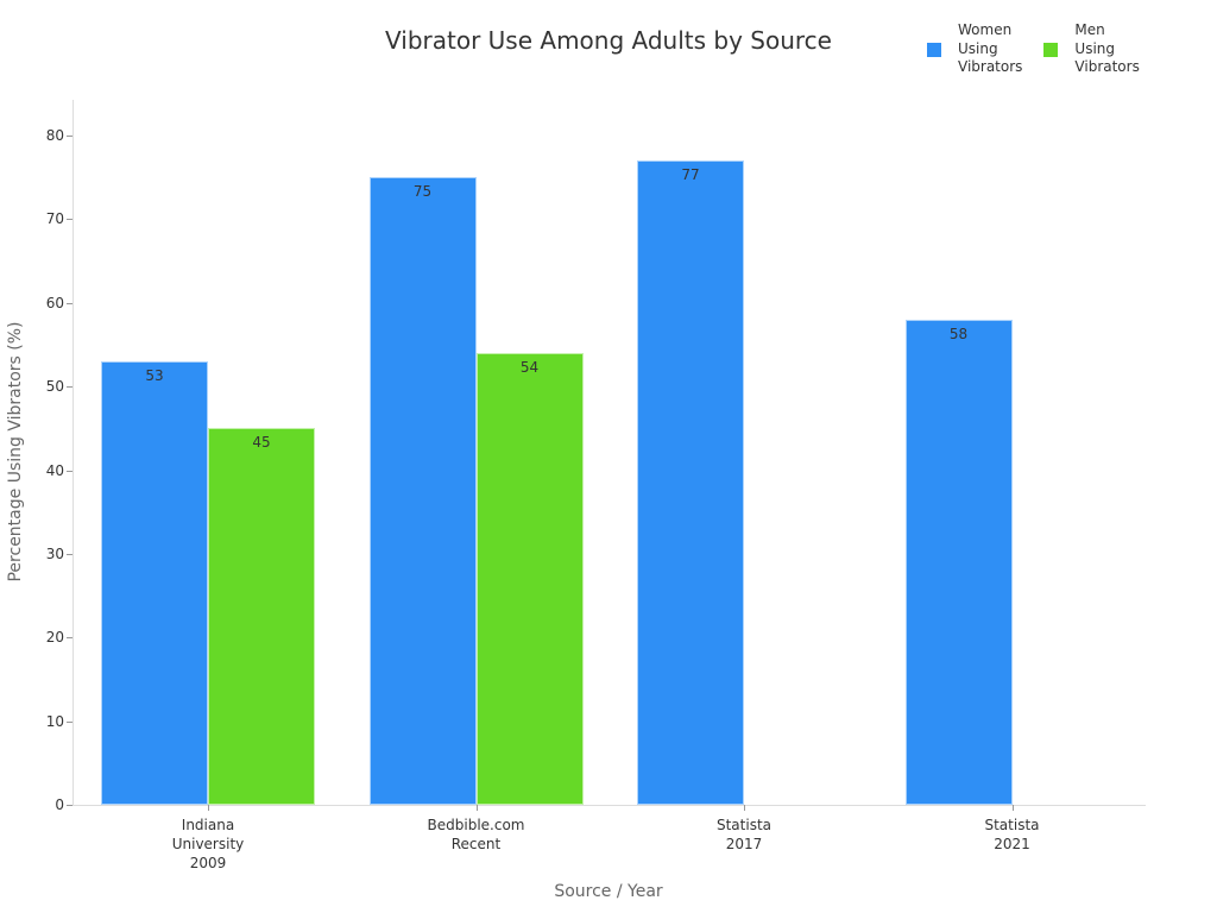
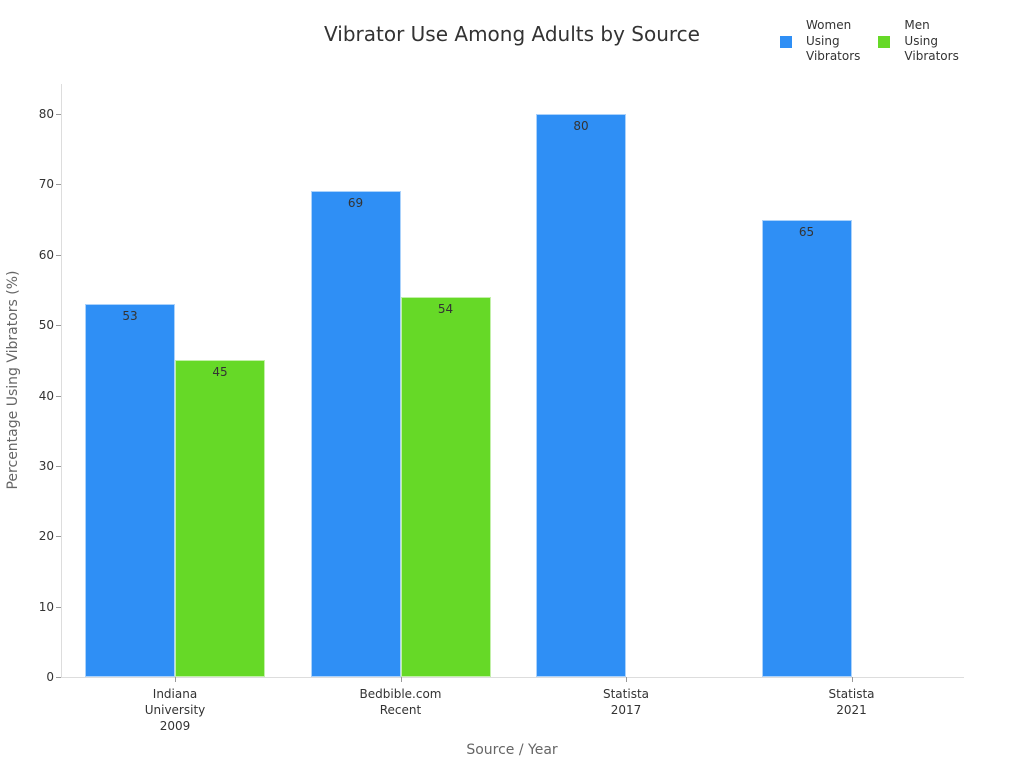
Women Using Vibrators/Bedbible.com Recent: 75 -> 69
Women Using Vibrators/Statista 2017: 77 -> 80
Women Using Vibrators/Statista 2021: 58 -> 65
